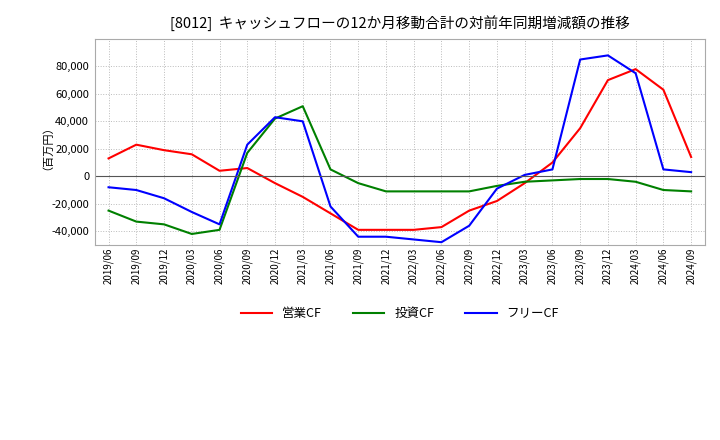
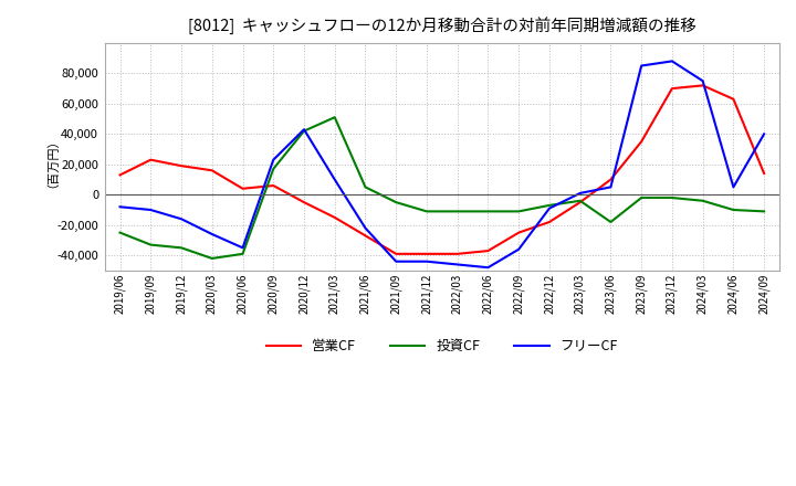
フリーCF/2021/03: 40,000 -> 10,000
投資CF/2023/06: -3,000 -> -18,000
営業CF/2024/03: 78,000 -> 72,000
フリーCF/2024/09: 3,000 -> 40,000
